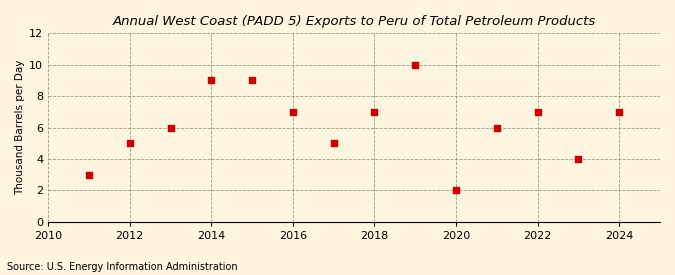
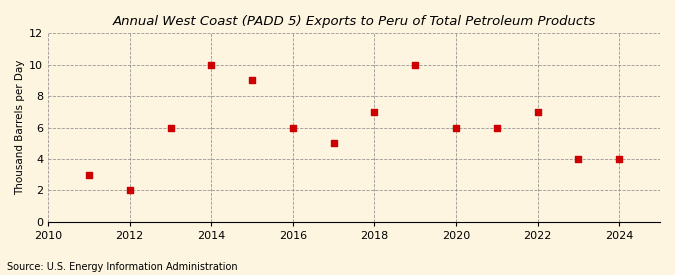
2012: 5 -> 2
2014: 9 -> 10
2016: 7 -> 6
2020: 2 -> 6
2024: 7 -> 4
